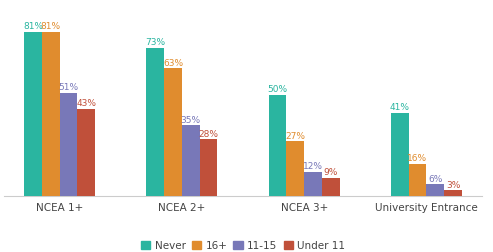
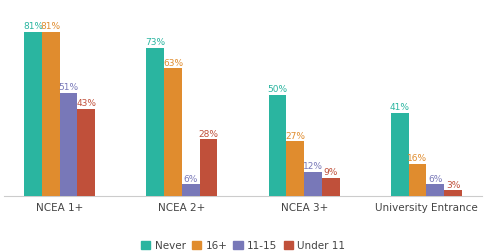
11-15/NCEA 2+: 35% -> 6%
